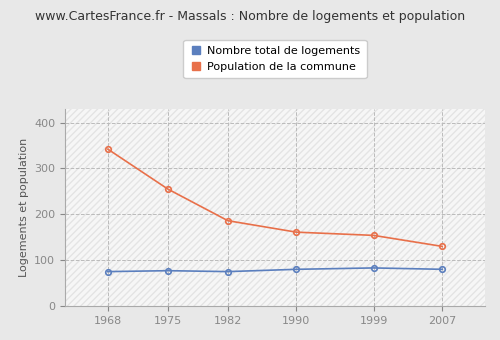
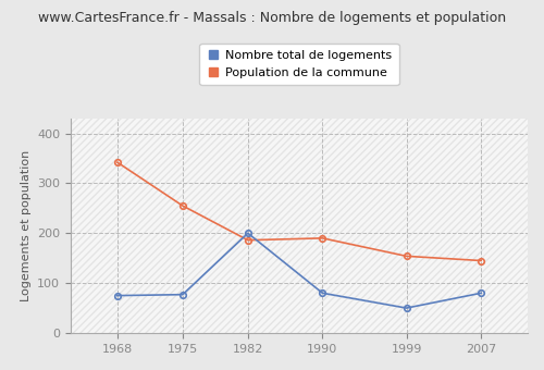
Nombre total de logements/1982: 75 -> 200
Population de la commune/1990: 161 -> 190
Nombre total de logements/1999: 83 -> 50
Population de la commune/2007: 130 -> 145
